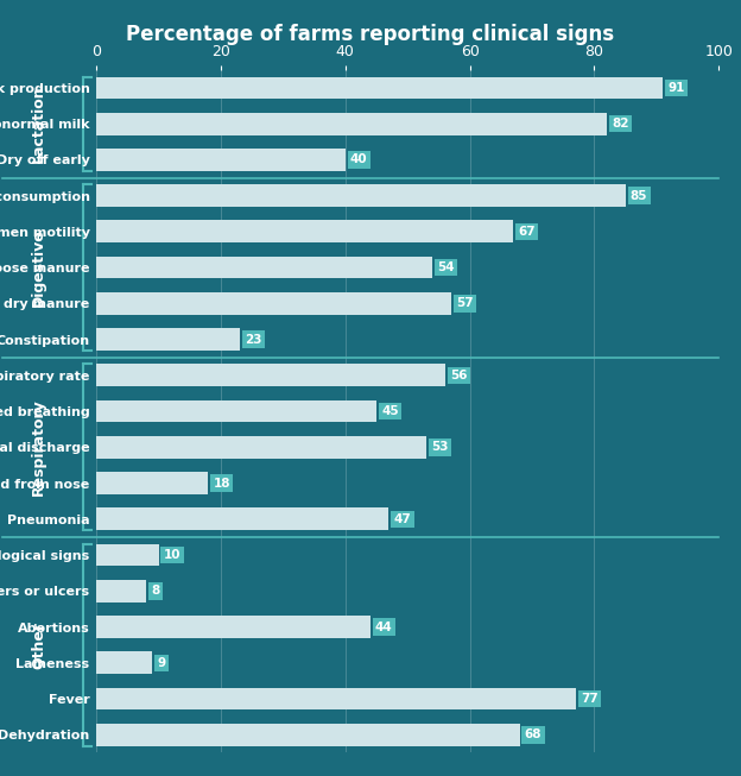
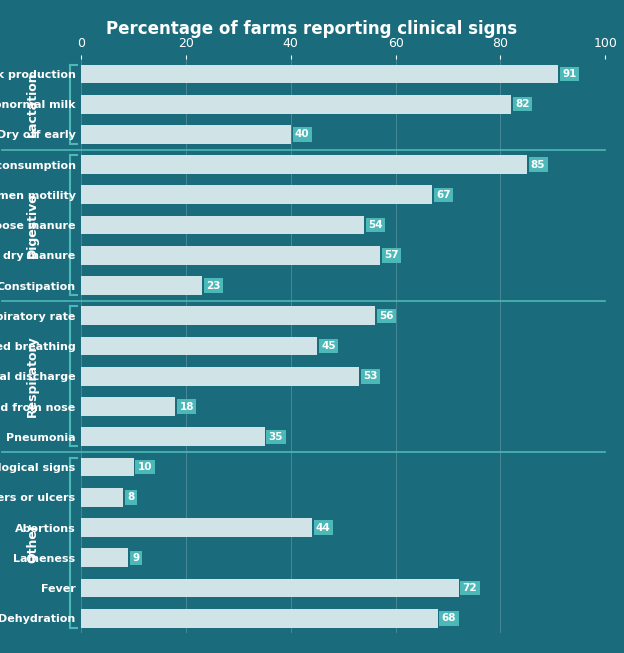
Pneumonia: 47 -> 35
Fever: 77 -> 72
